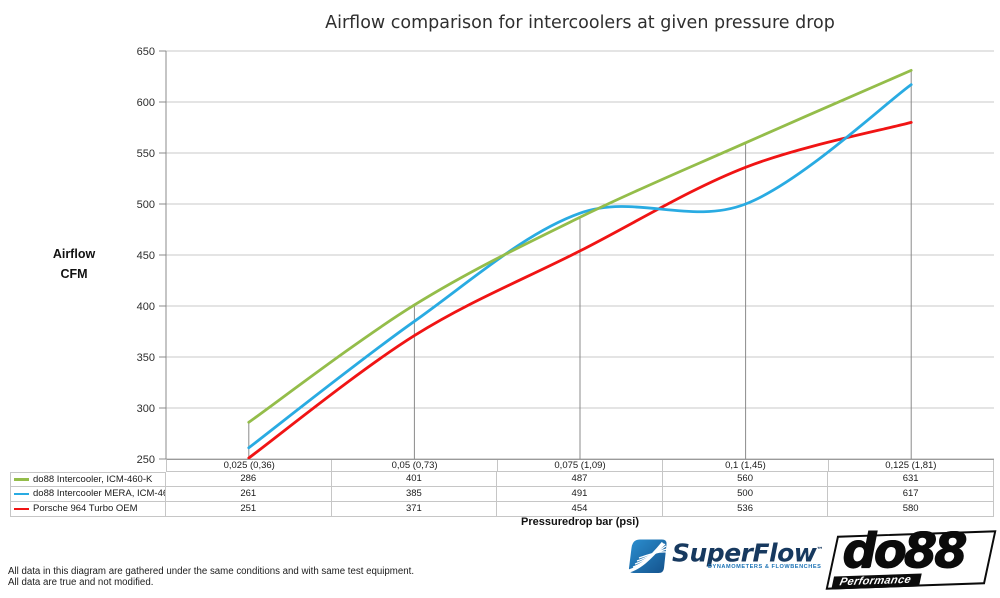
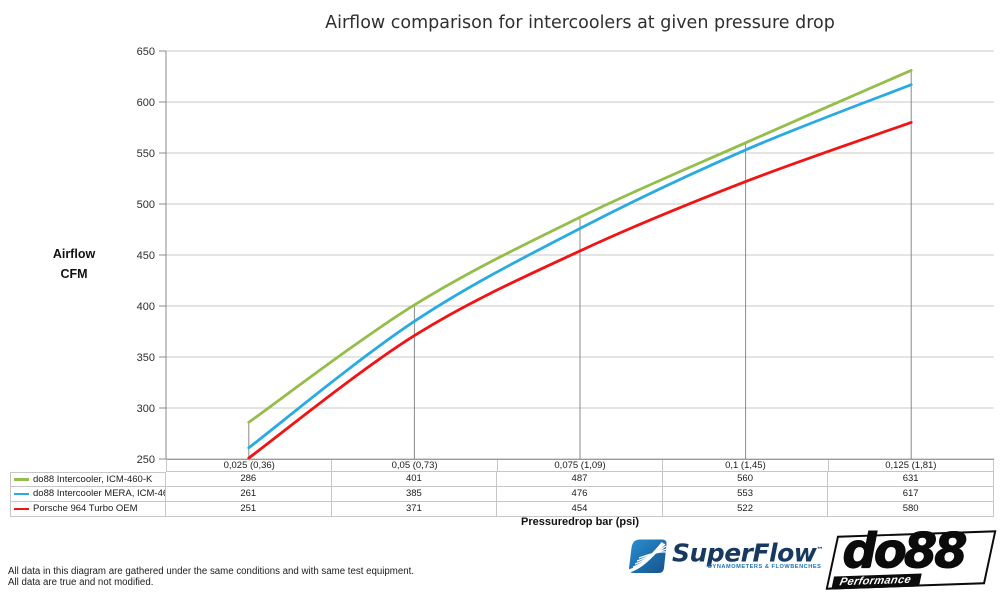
do88 Intercooler MERA, ICM-460-G/0,075 (1,09): 491 -> 476
do88 Intercooler MERA, ICM-460-G/0,1 (1,45): 500 -> 553
Porsche 964 Turbo OEM/0,1 (1,45): 536 -> 522
